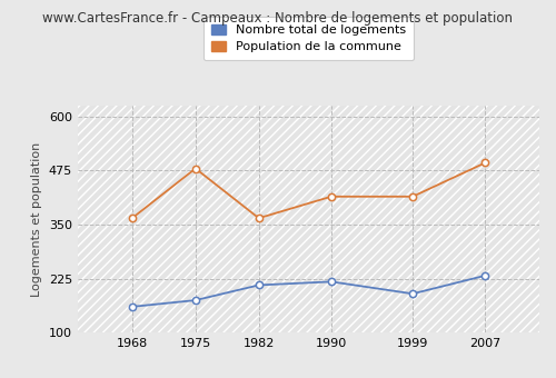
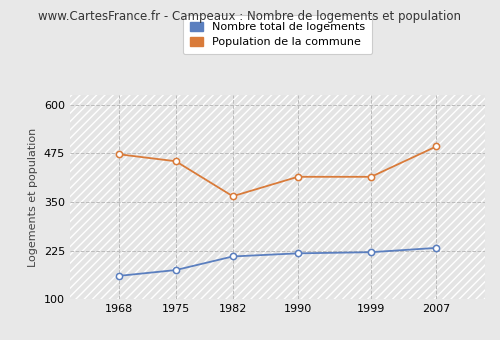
Population de la commune/1968: 365 -> 473
Population de la commune/1975: 480 -> 455
Nombre total de logements/1999: 190 -> 221
